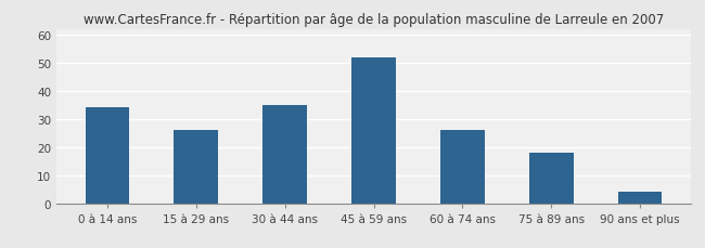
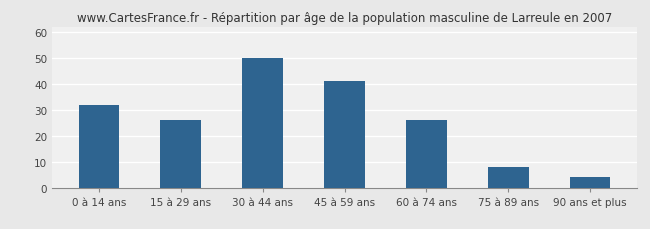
0 à 14 ans: 34 -> 32
30 à 44 ans: 35 -> 50
45 à 59 ans: 52 -> 41
75 à 89 ans: 18 -> 8
